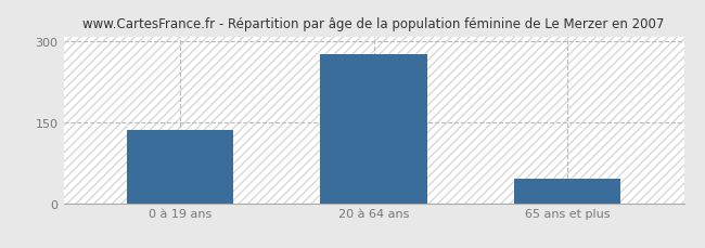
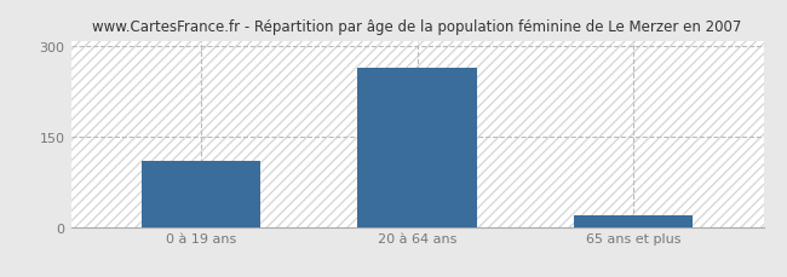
0 à 19 ans: 136 -> 110
20 à 64 ans: 277 -> 265
65 ans et plus: 45 -> 20
